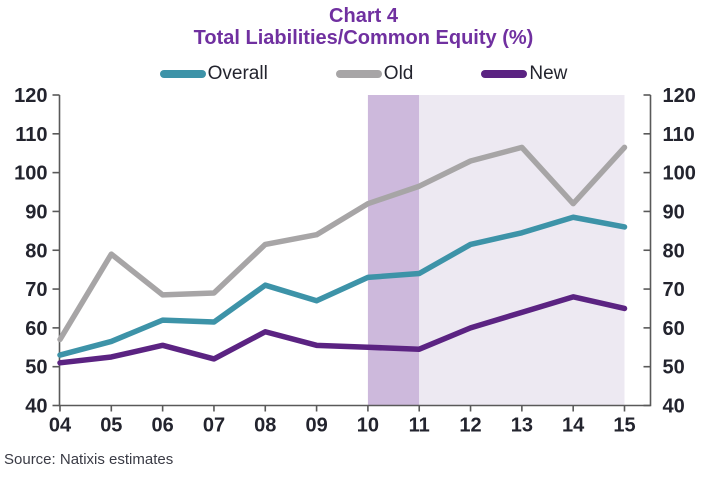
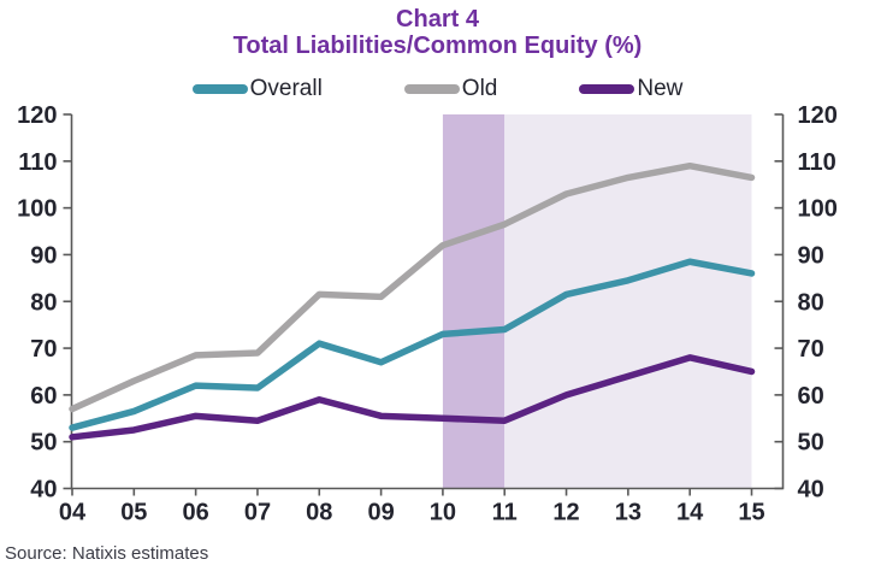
Old/05: 79 -> 63
New/07: 52 -> 54
Old/09: 84 -> 81
Old/14: 92 -> 109
